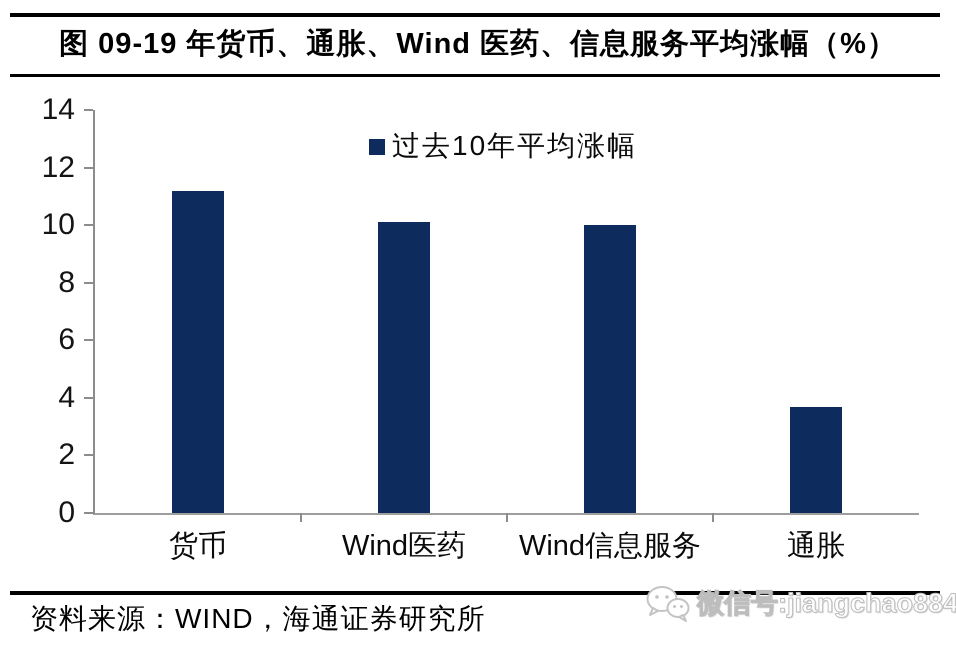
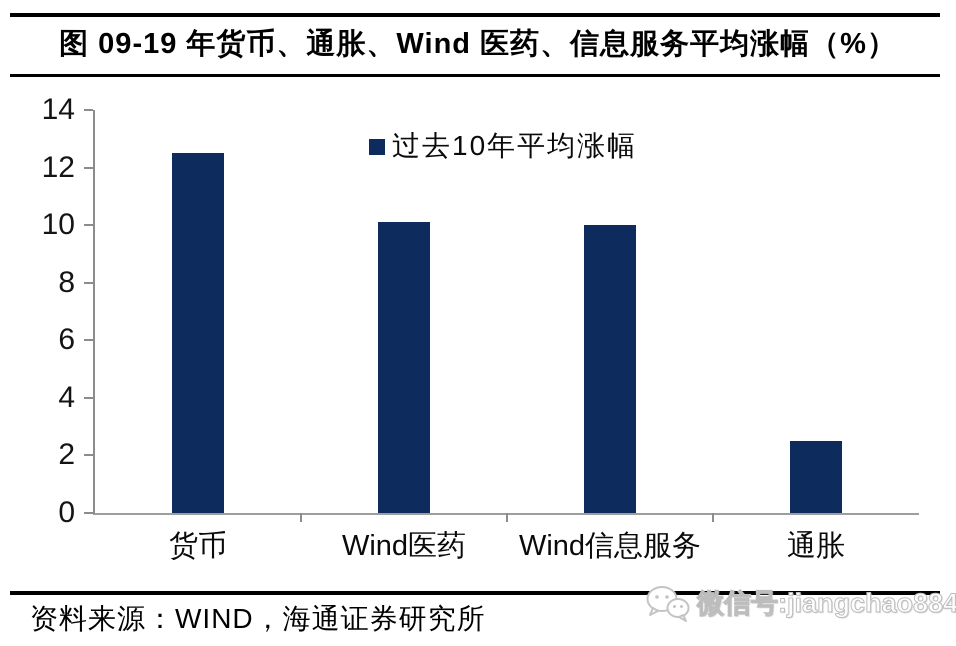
货币: 11.2 -> 12.5
通胀: 3.7 -> 2.5
